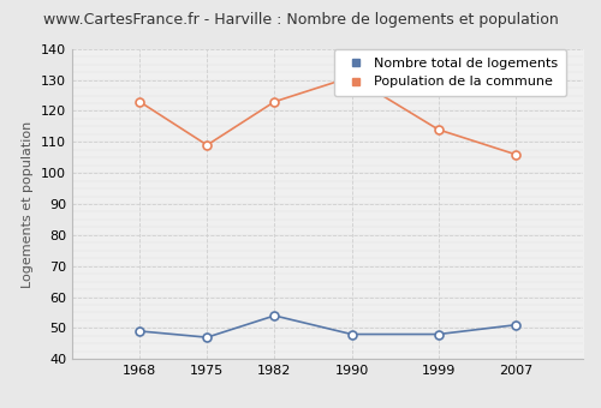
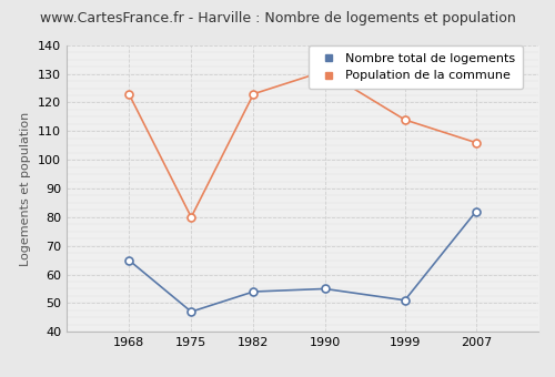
Nombre total de logements/1968: 49 -> 65
Population de la commune/1975: 109 -> 80
Nombre total de logements/1990: 48 -> 55
Nombre total de logements/1999: 48 -> 51
Nombre total de logements/2007: 51 -> 82
